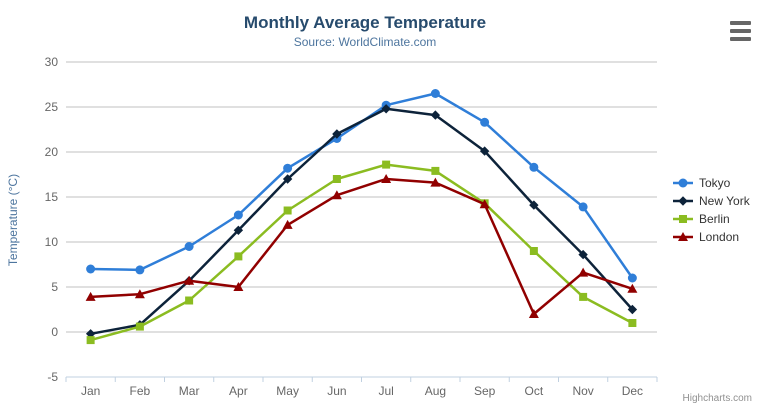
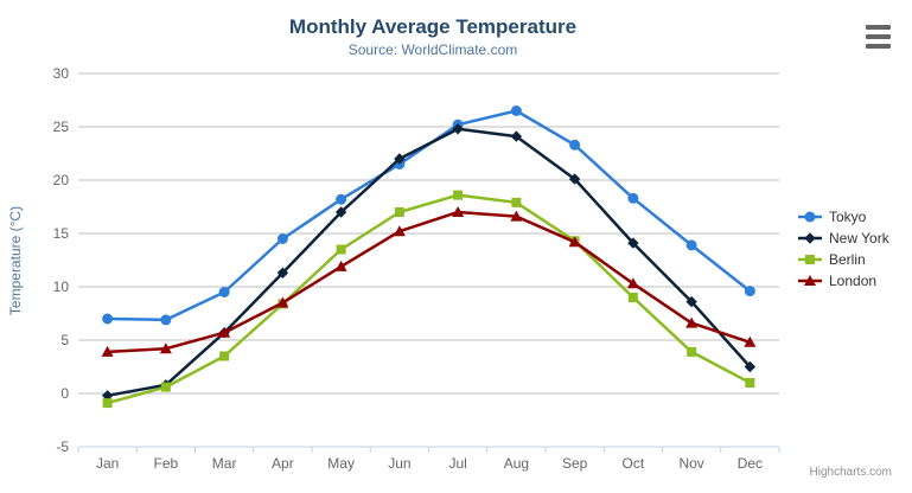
Tokyo/Apr: 13 -> 14
London/Apr: 5 -> 8
London/Oct: 2 -> 10
Tokyo/Dec: 6 -> 10
